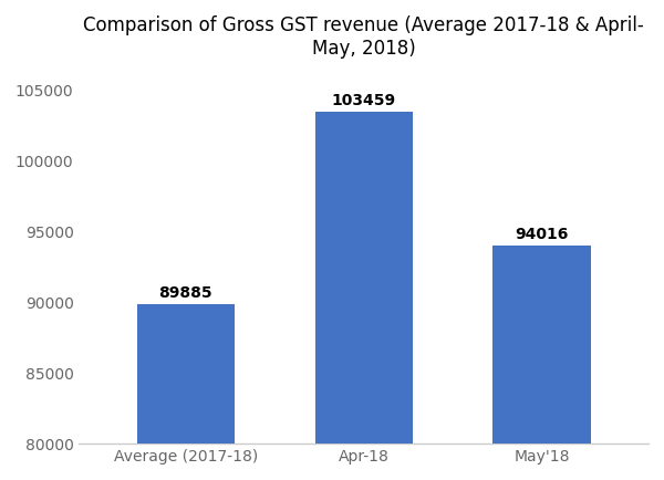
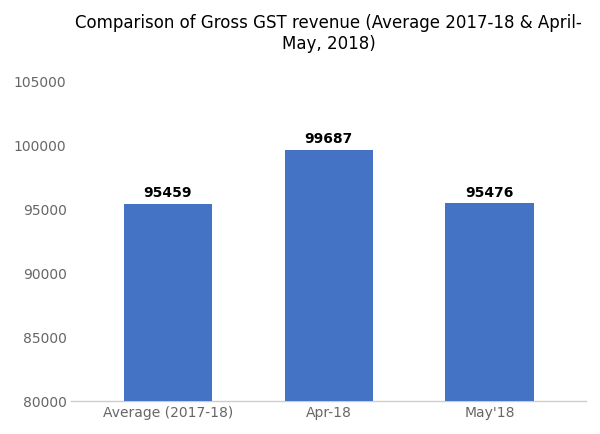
Average (2017-18): 89885 -> 95459
Apr-18: 103459 -> 99687
May'18: 94016 -> 95476
